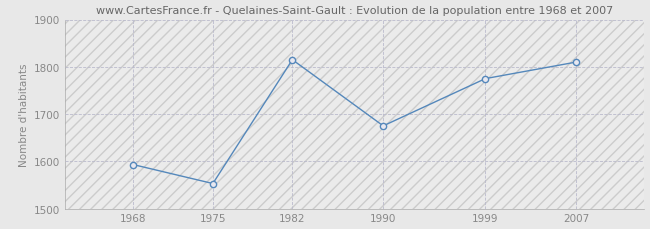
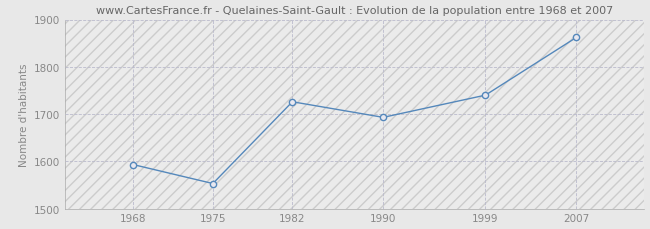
1982: 1815 -> 1726
1990: 1675 -> 1693
1999: 1775 -> 1740
2007: 1810 -> 1862
